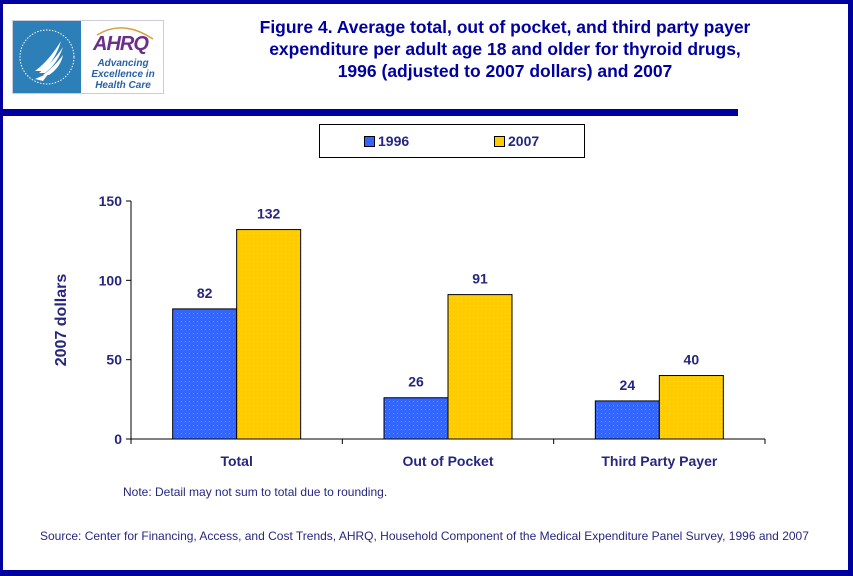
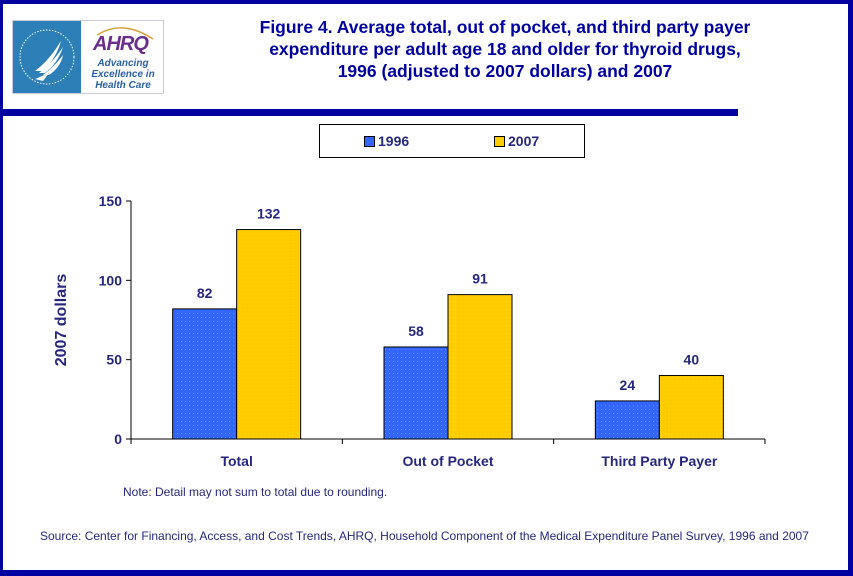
1996/Out of Pocket: 26 -> 58
